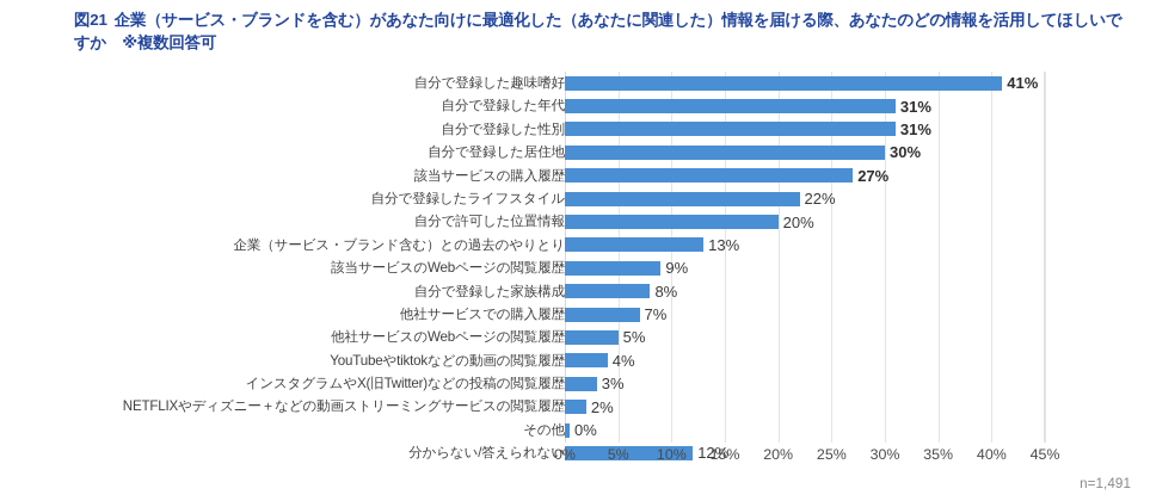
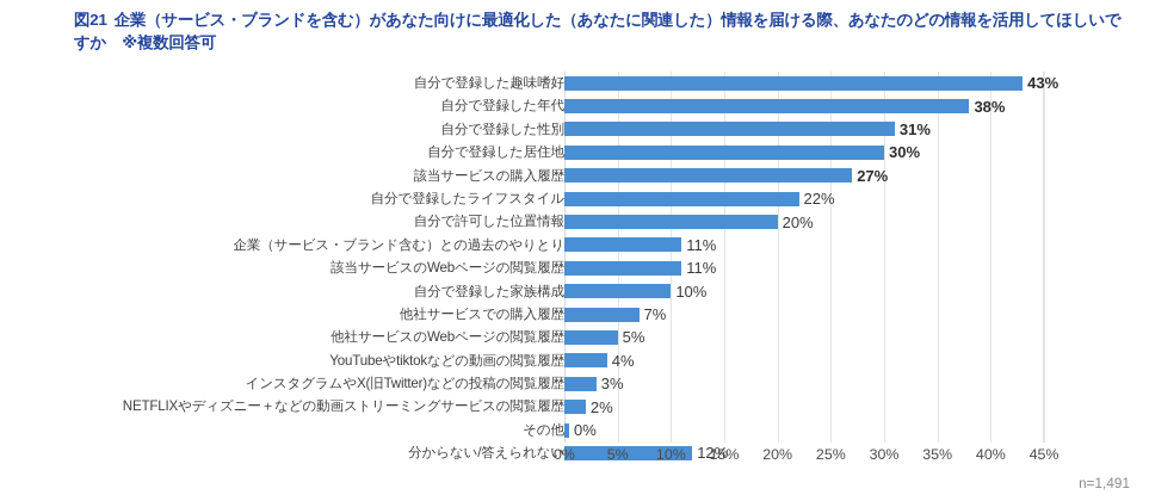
自分で登録した趣味嗜好: 41% -> 43%
自分で登録した年代: 31% -> 38%
企業（サービス・ブランド含む）との過去のやりとり: 13% -> 11%
該当サービスのWebページの閲覧履歴: 9% -> 11%
自分で登録した家族構成: 8% -> 10%
